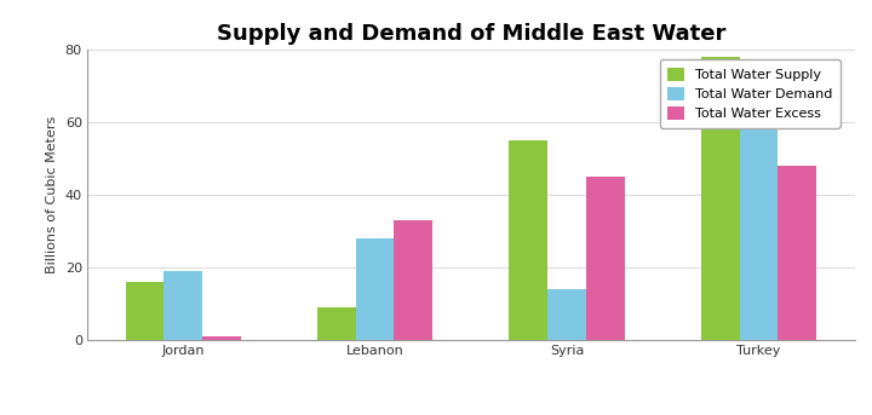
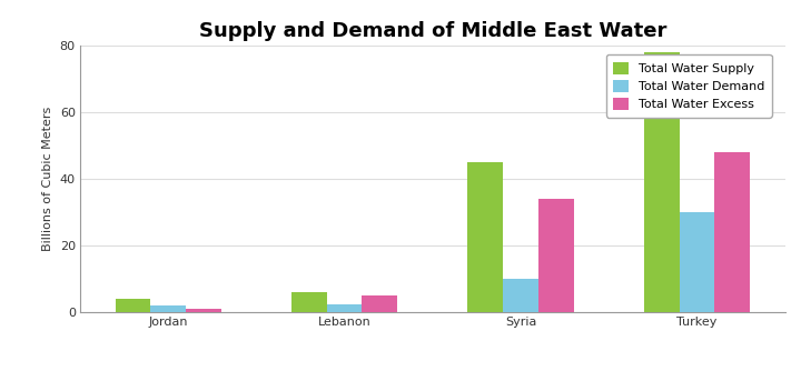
Total Water Supply/Jordan: 16 -> 4
Total Water Demand/Jordan: 19.0 -> 2.0
Total Water Supply/Lebanon: 9 -> 6
Total Water Demand/Lebanon: 28.0 -> 2.5
Total Water Excess/Lebanon: 33 -> 5
Total Water Supply/Syria: 55 -> 45
Total Water Demand/Syria: 14.0 -> 10.0
Total Water Excess/Syria: 45 -> 34
Total Water Demand/Turkey: 58.0 -> 30.0
